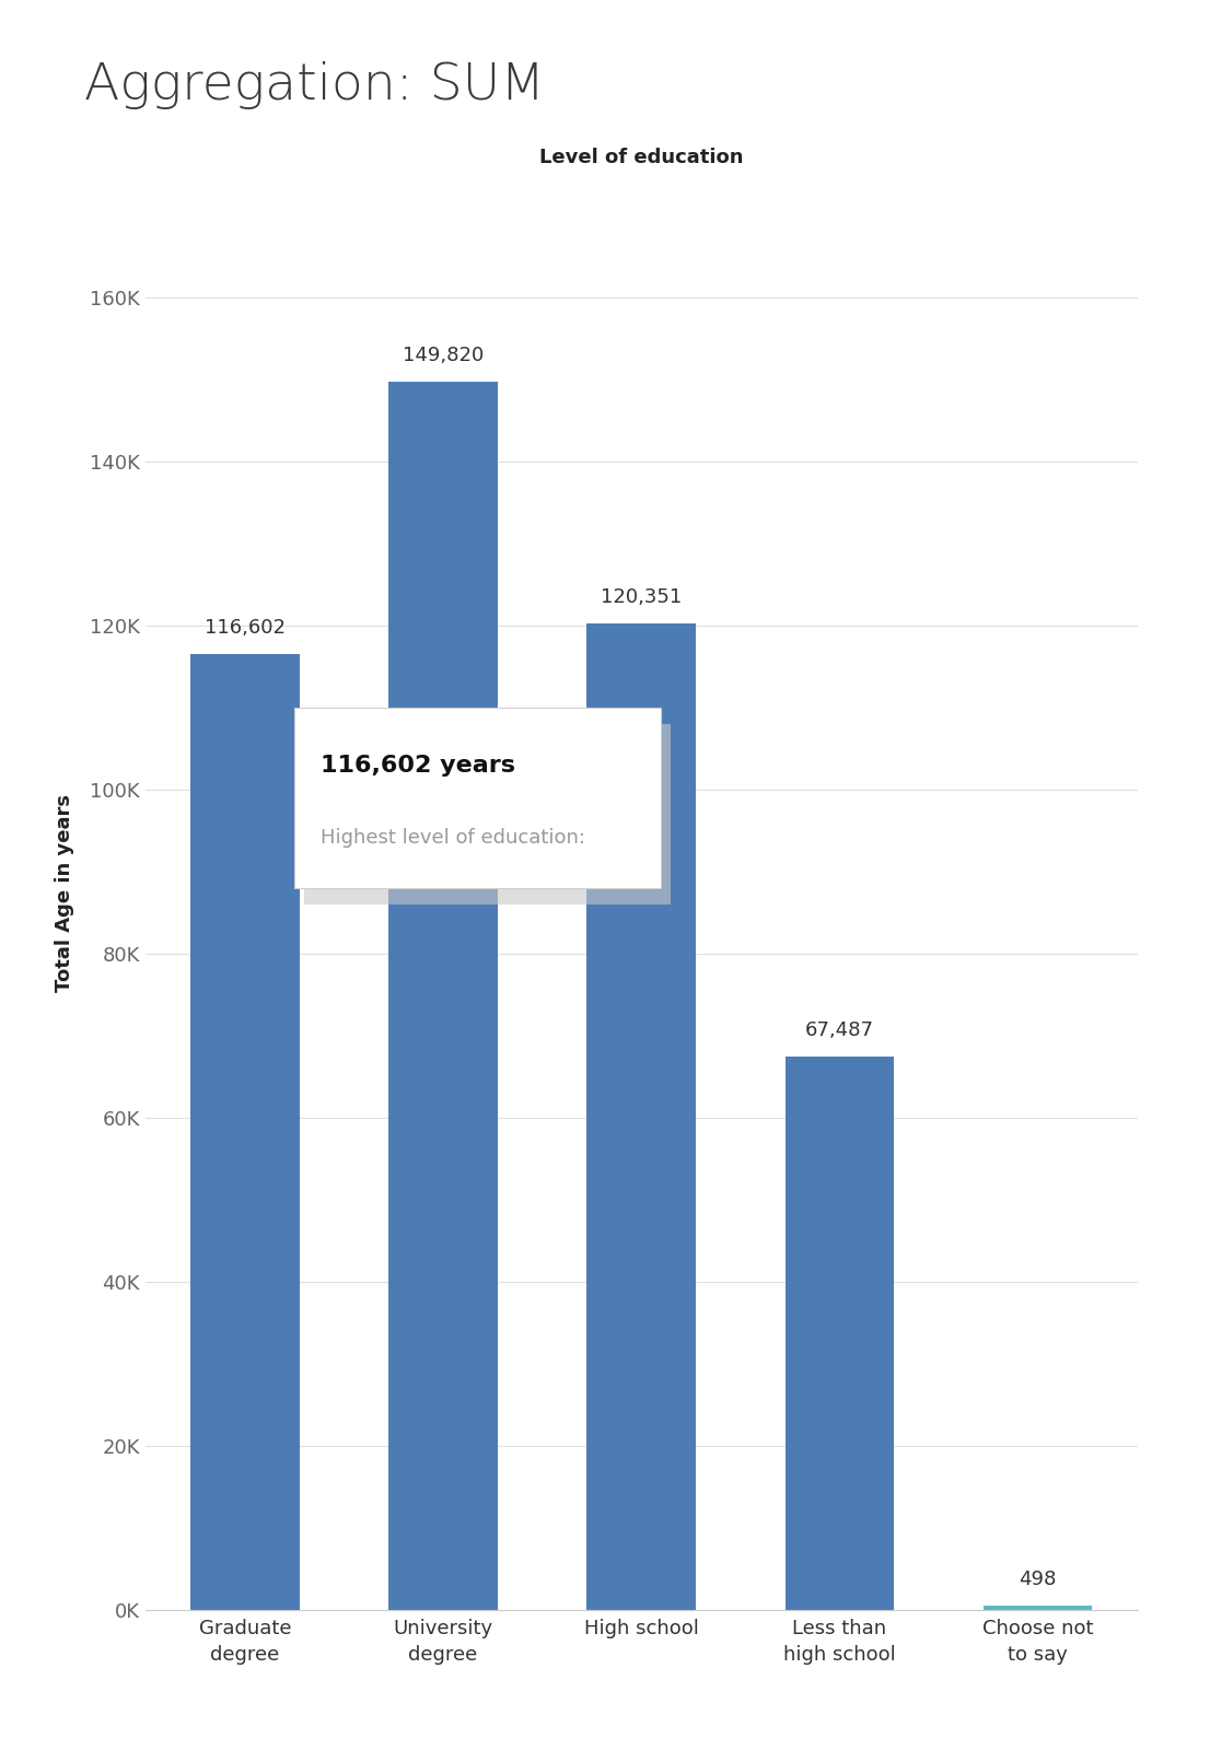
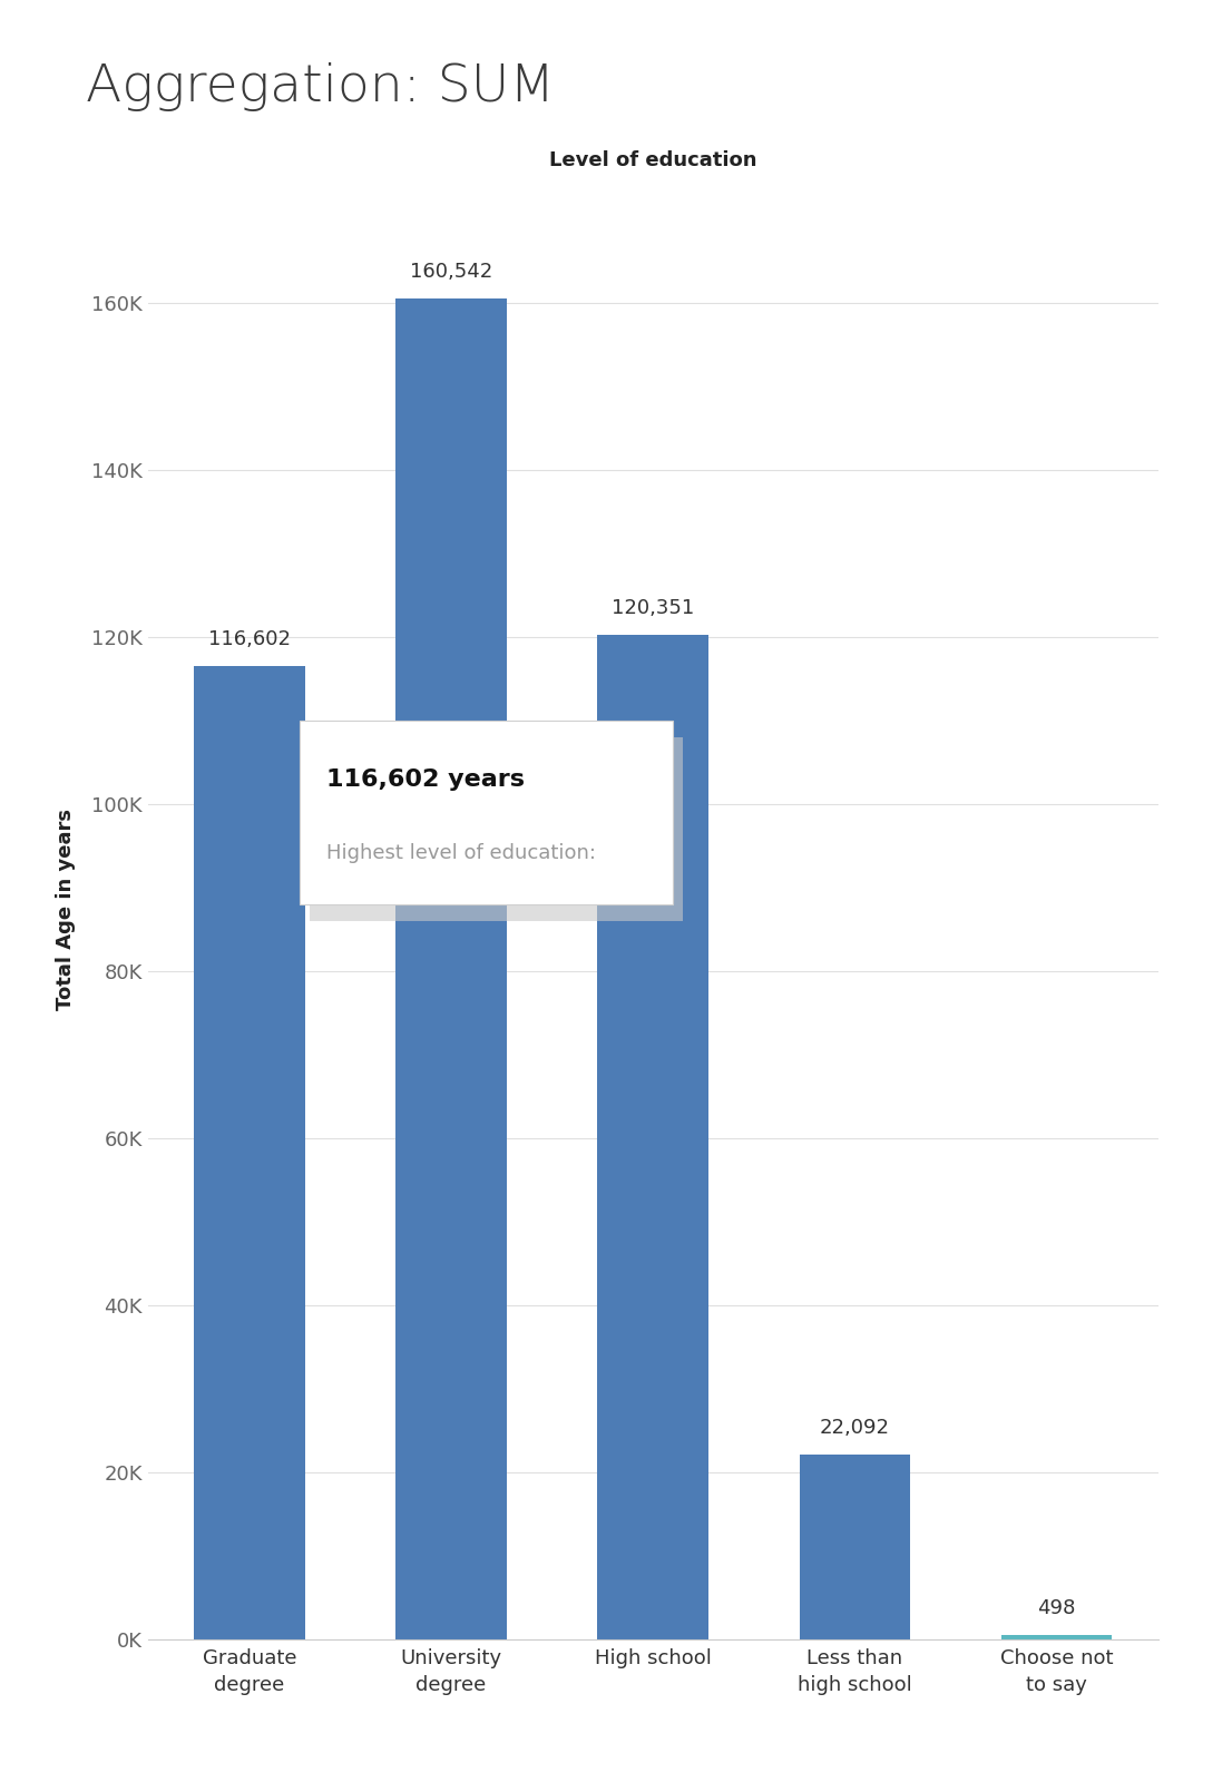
University degree: 149,820 -> 160,542
Less than high school: 67,487 -> 22,092
